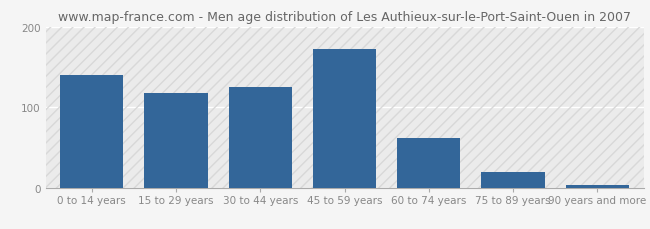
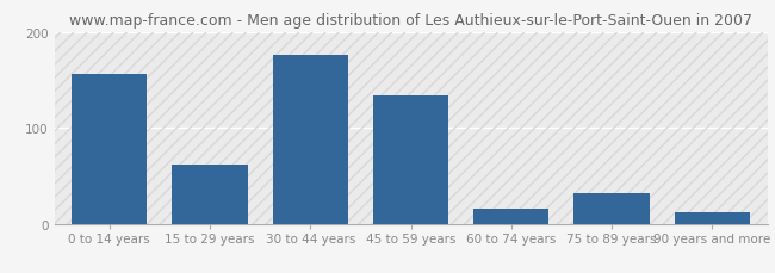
0 to 14 years: 140 -> 156
15 to 29 years: 118 -> 62
30 to 44 years: 125 -> 176
45 to 59 years: 172 -> 134
60 to 74 years: 62 -> 16
75 to 89 years: 20 -> 32
90 years and more: 3 -> 12
